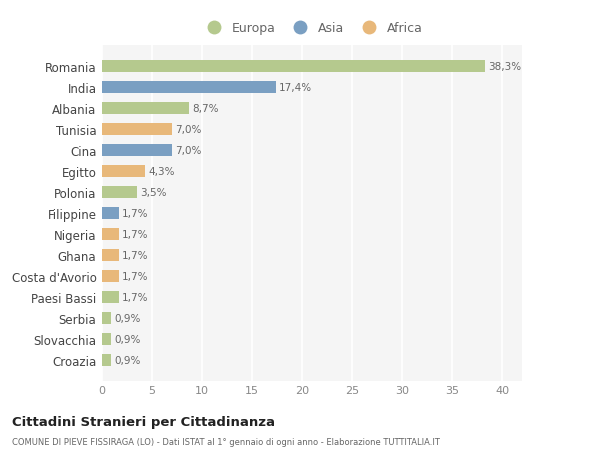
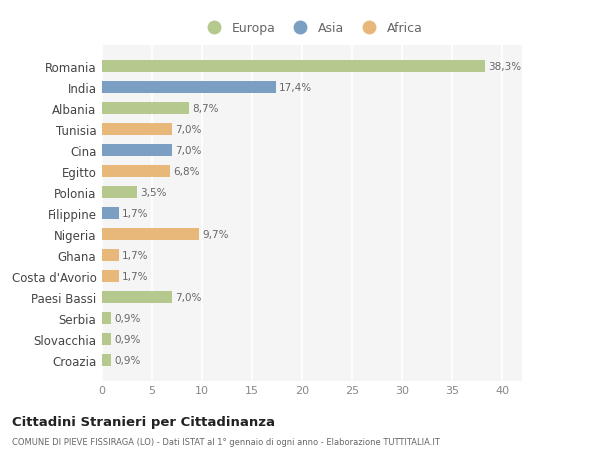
Egitto: 4,3% -> 6,8%
Nigeria: 1,7% -> 9,7%
Paesi Bassi: 1,7% -> 7,0%
